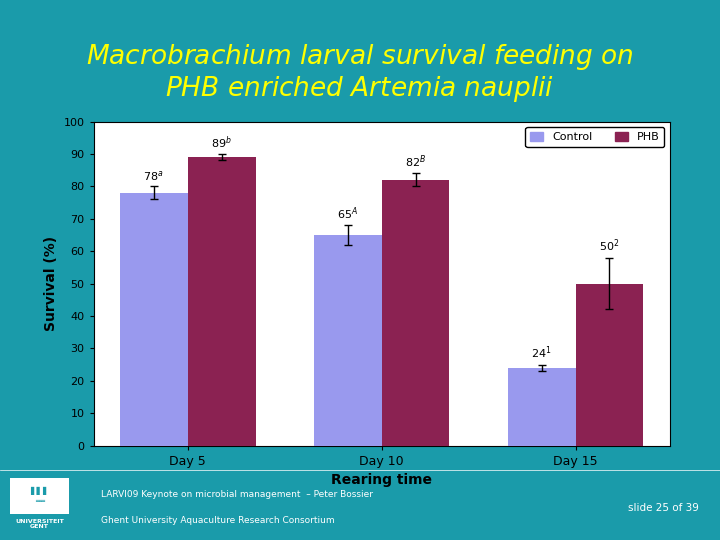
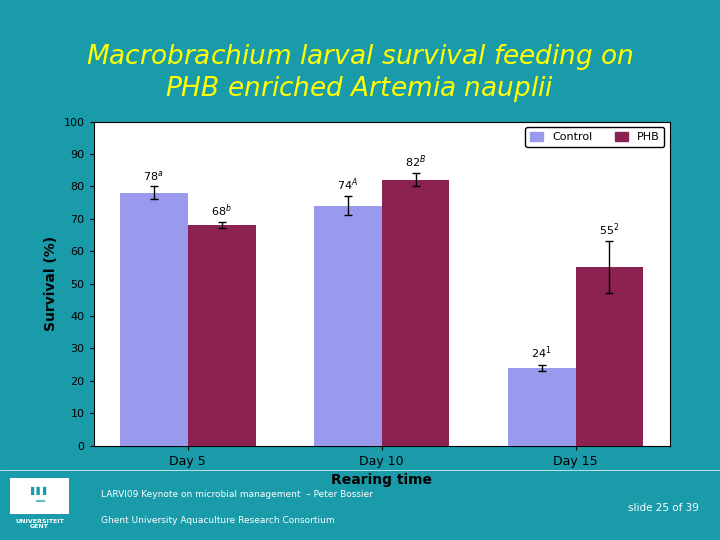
PHB/Day 5: 89 -> 68
Control/Day 10: 65 -> 74
PHB/Day 15: 50 -> 55
